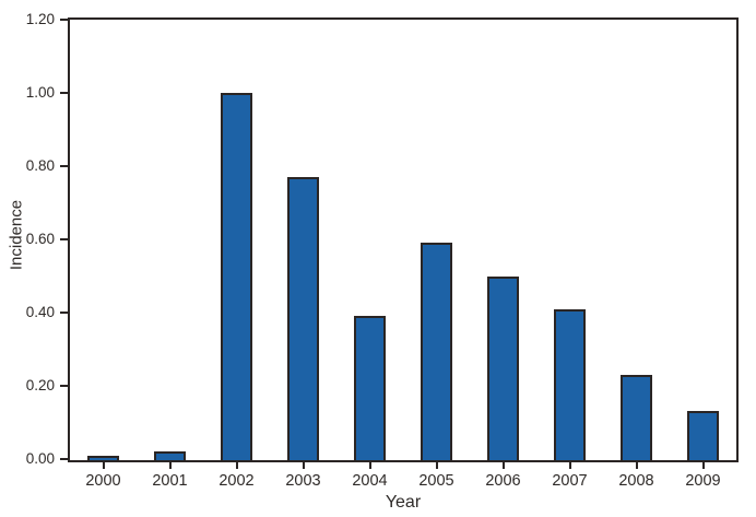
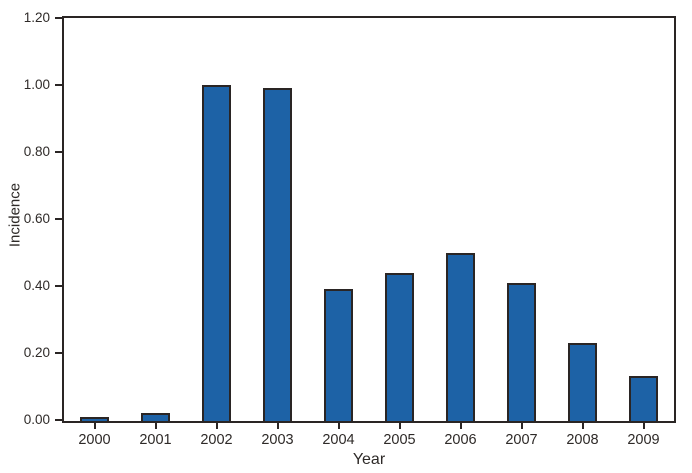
2003: 0.77 -> 0.99
2005: 0.59 -> 0.44
